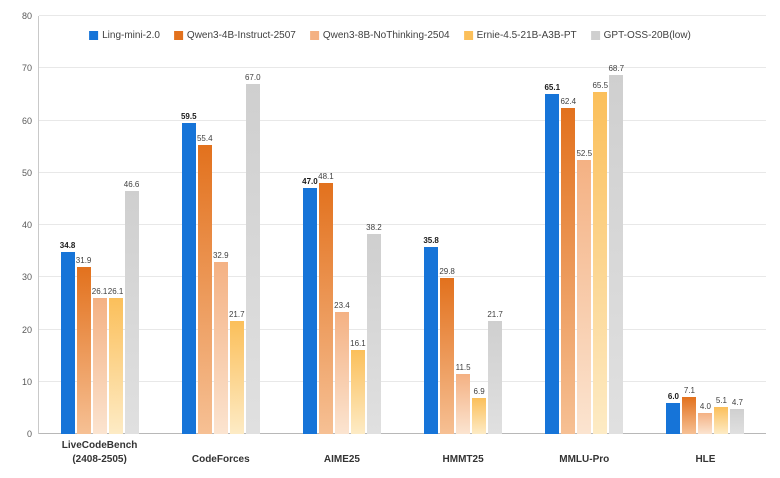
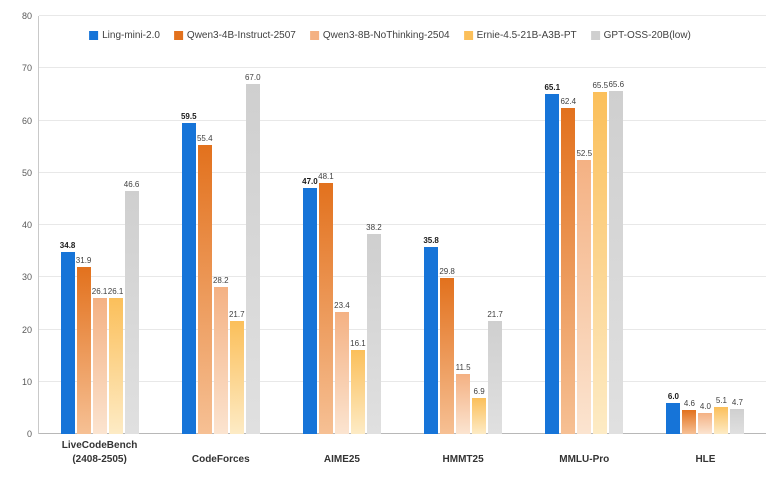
Qwen3-8B-NoThinking-2504/CodeForces: 32.9 -> 28.2
GPT-OSS-20B(low)/MMLU-Pro: 68.7 -> 65.6
Qwen3-4B-Instruct-2507/HLE: 7.1 -> 4.6
